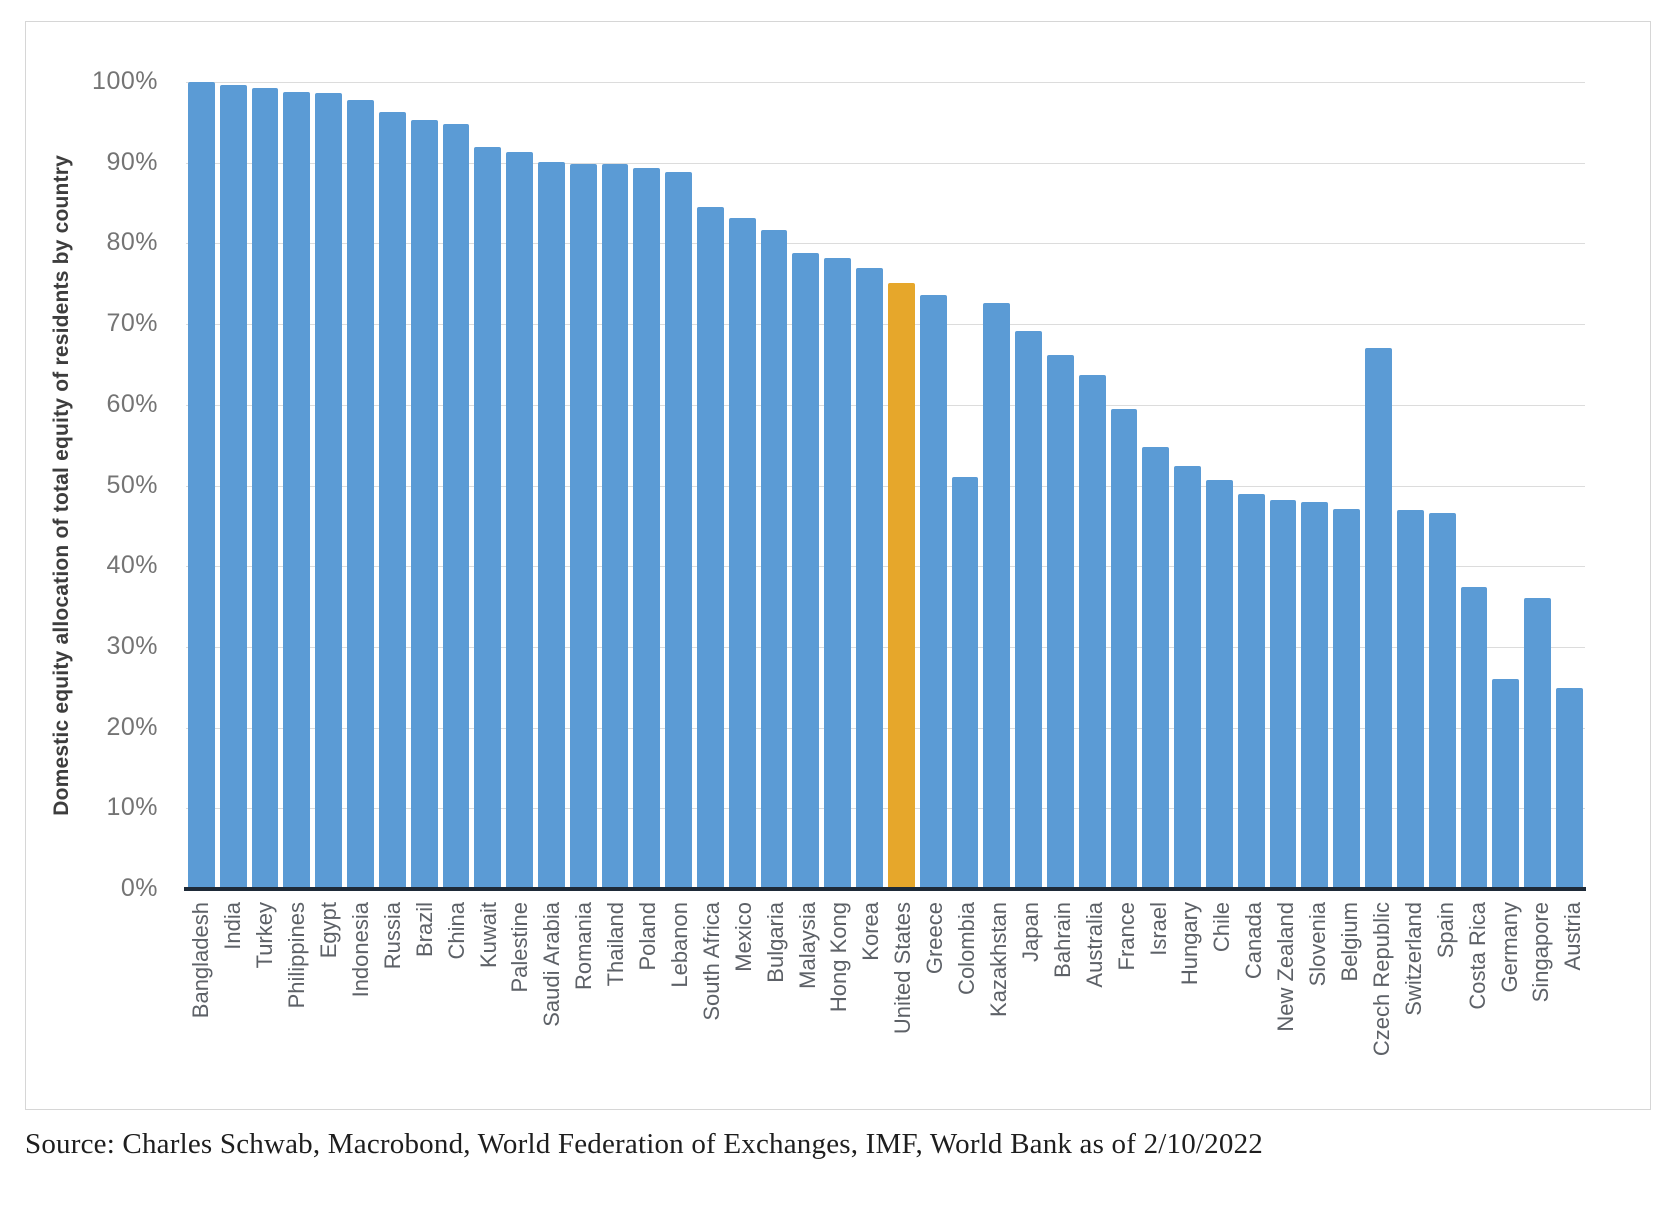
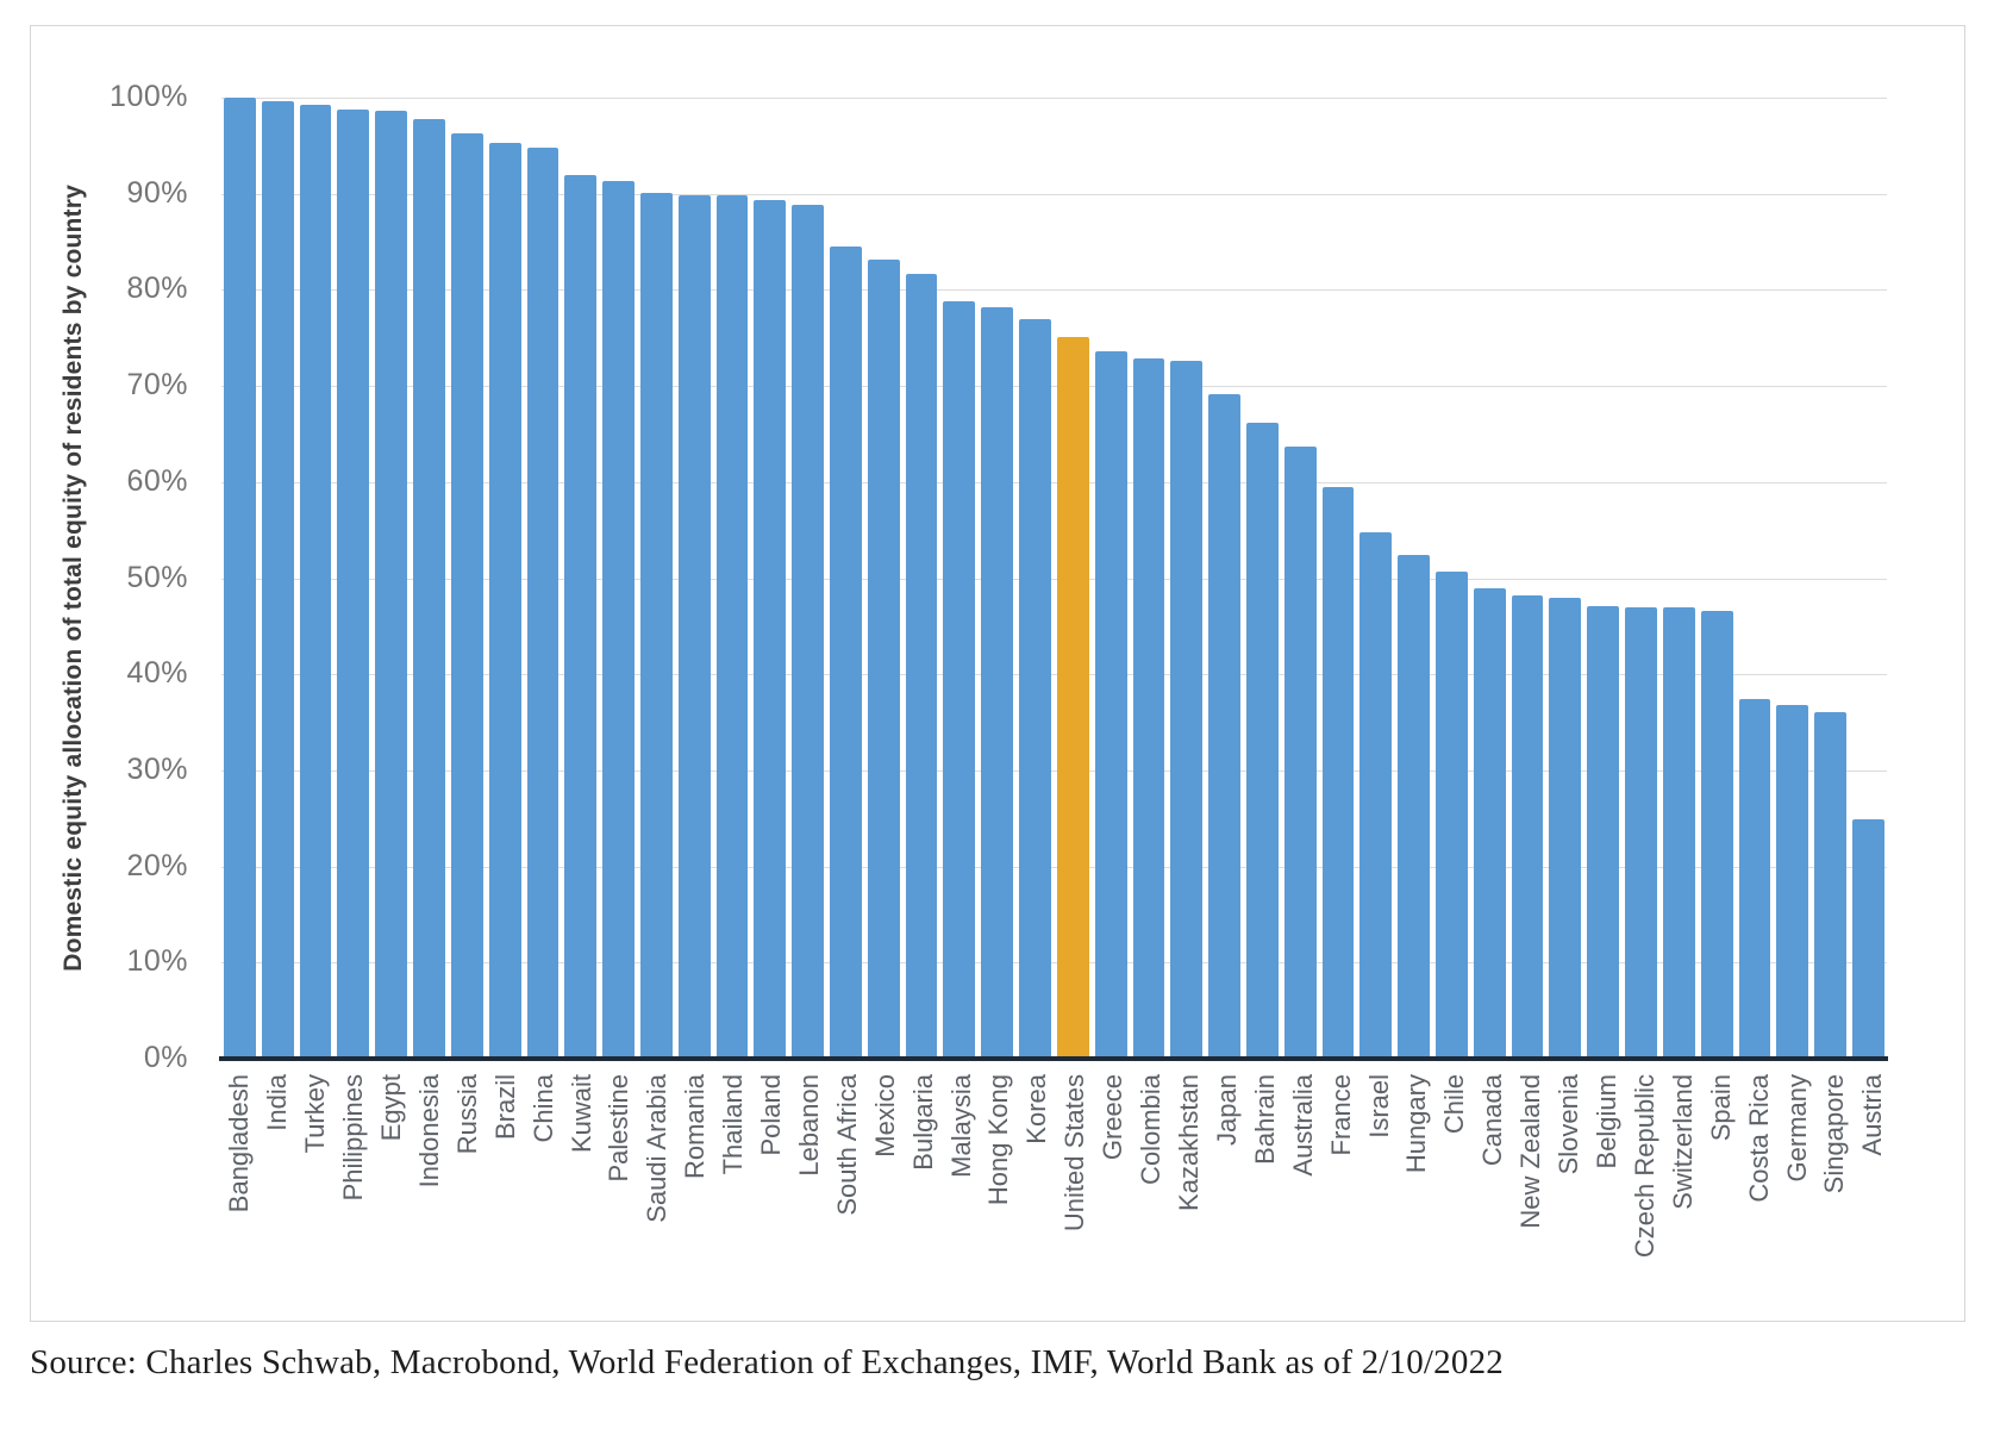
Colombia: 51% -> 73%
Czech Republic: 67% -> 47%
Germany: 26% -> 37%
